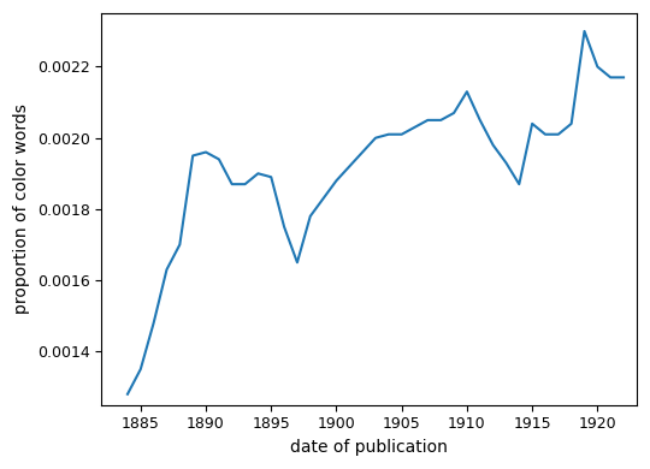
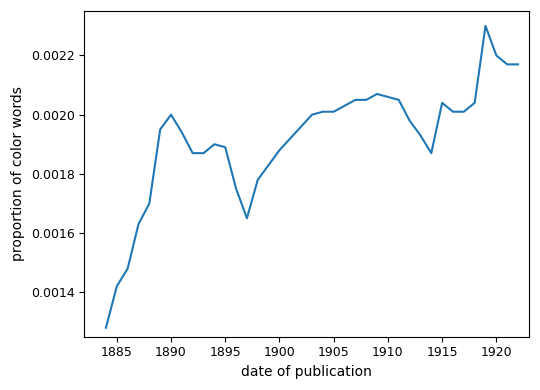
1885: 0.00135 -> 0.00142
1890: 0.00196 -> 0.00200
1910: 0.00213 -> 0.00206
